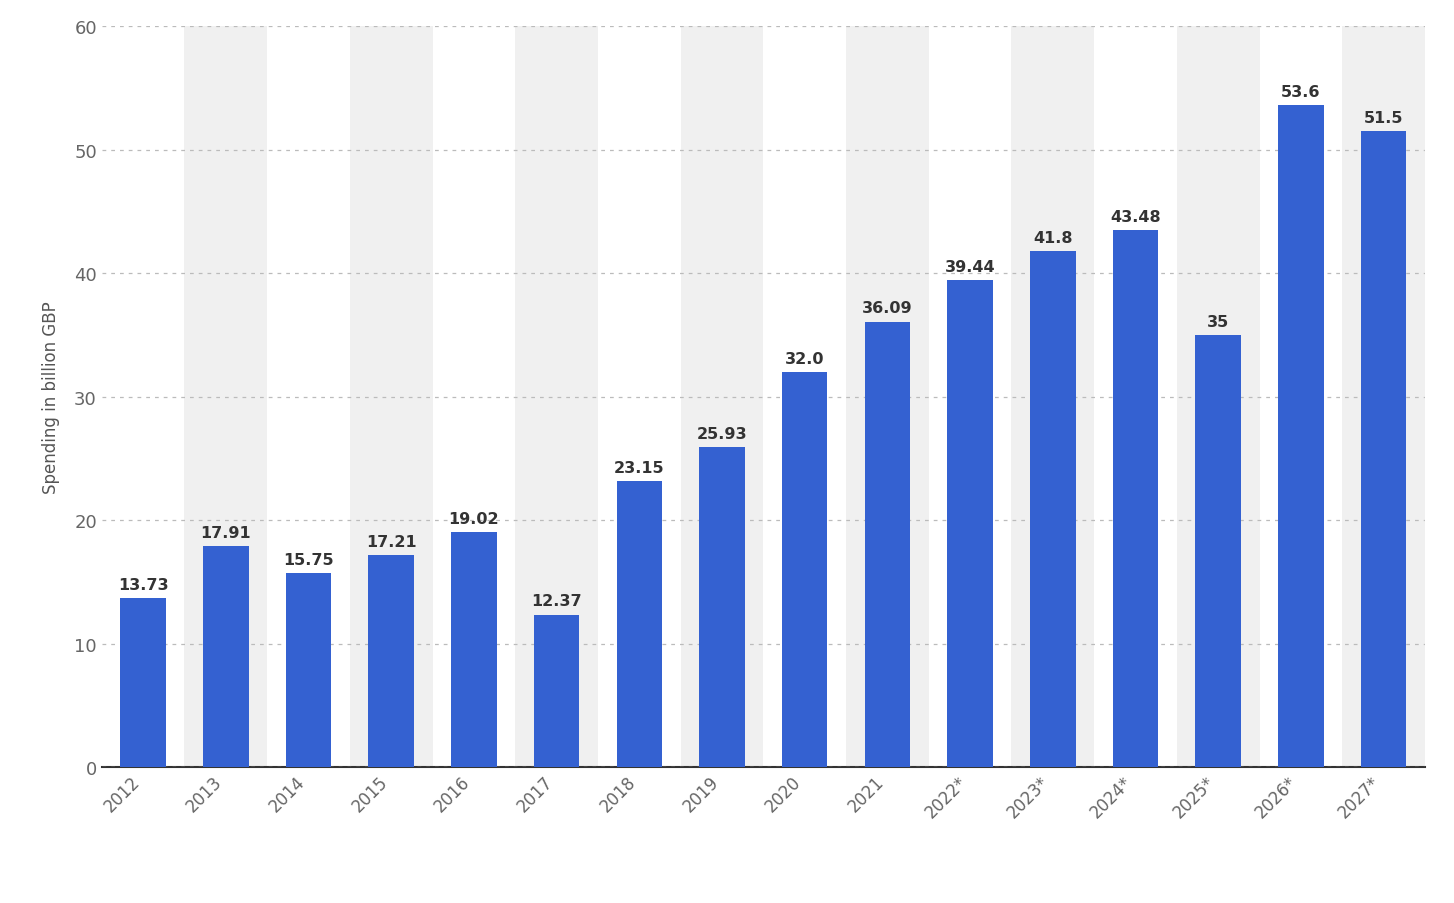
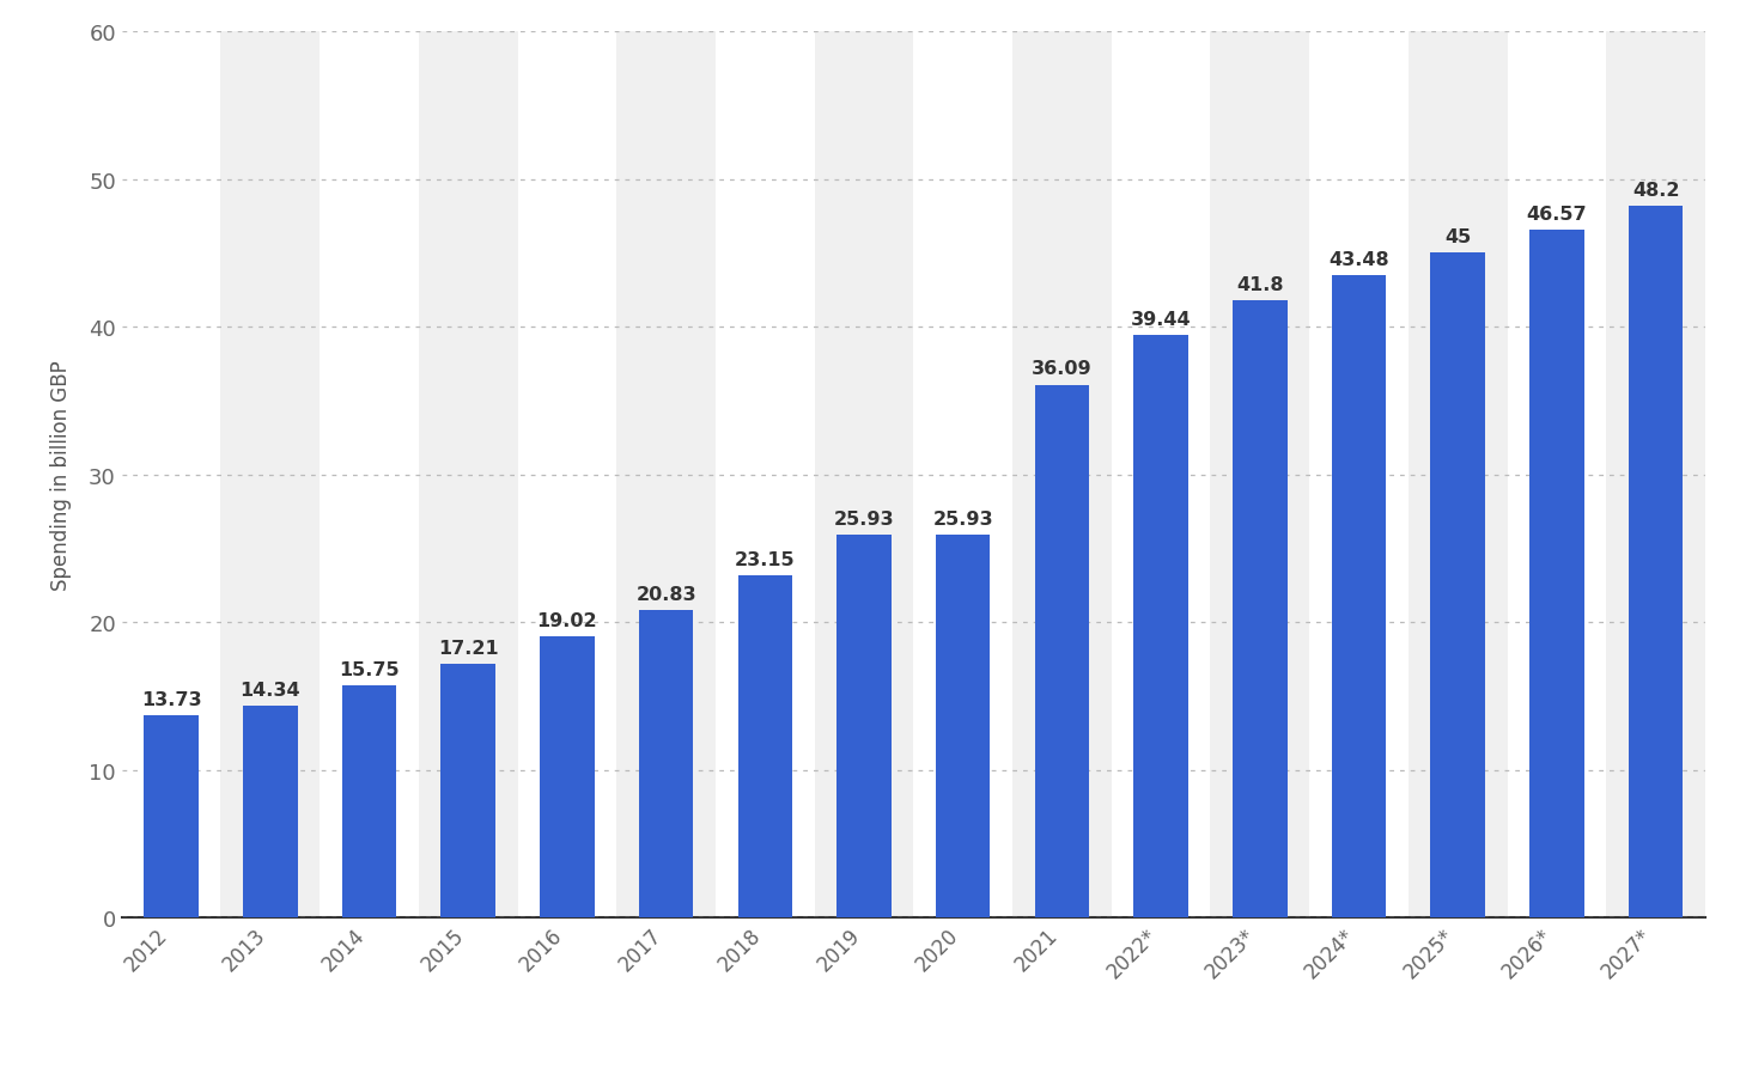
2013: 17.91 -> 14.34
2017: 12.37 -> 20.83
2020: 32.0 -> 25.93
2025*: 35 -> 45
2026*: 53.6 -> 46.57
2027*: 51.5 -> 48.2
